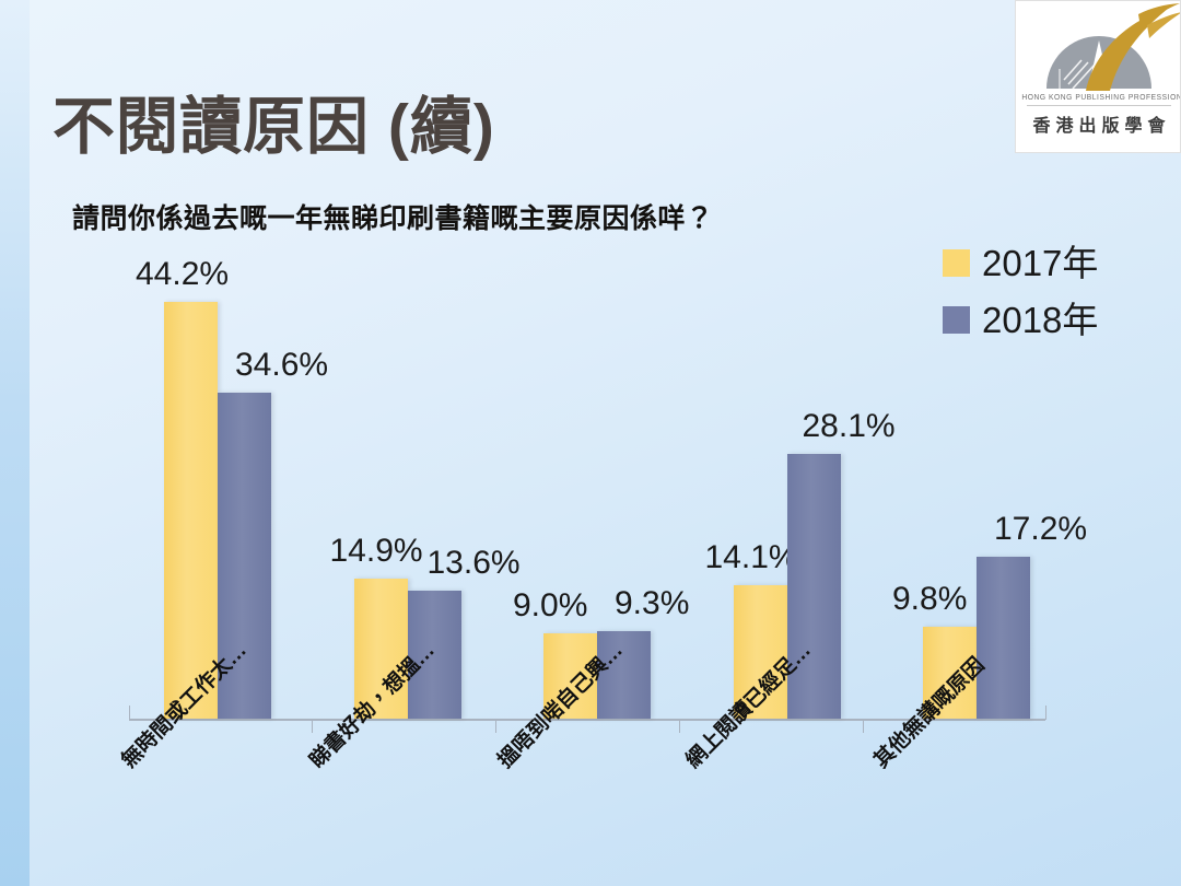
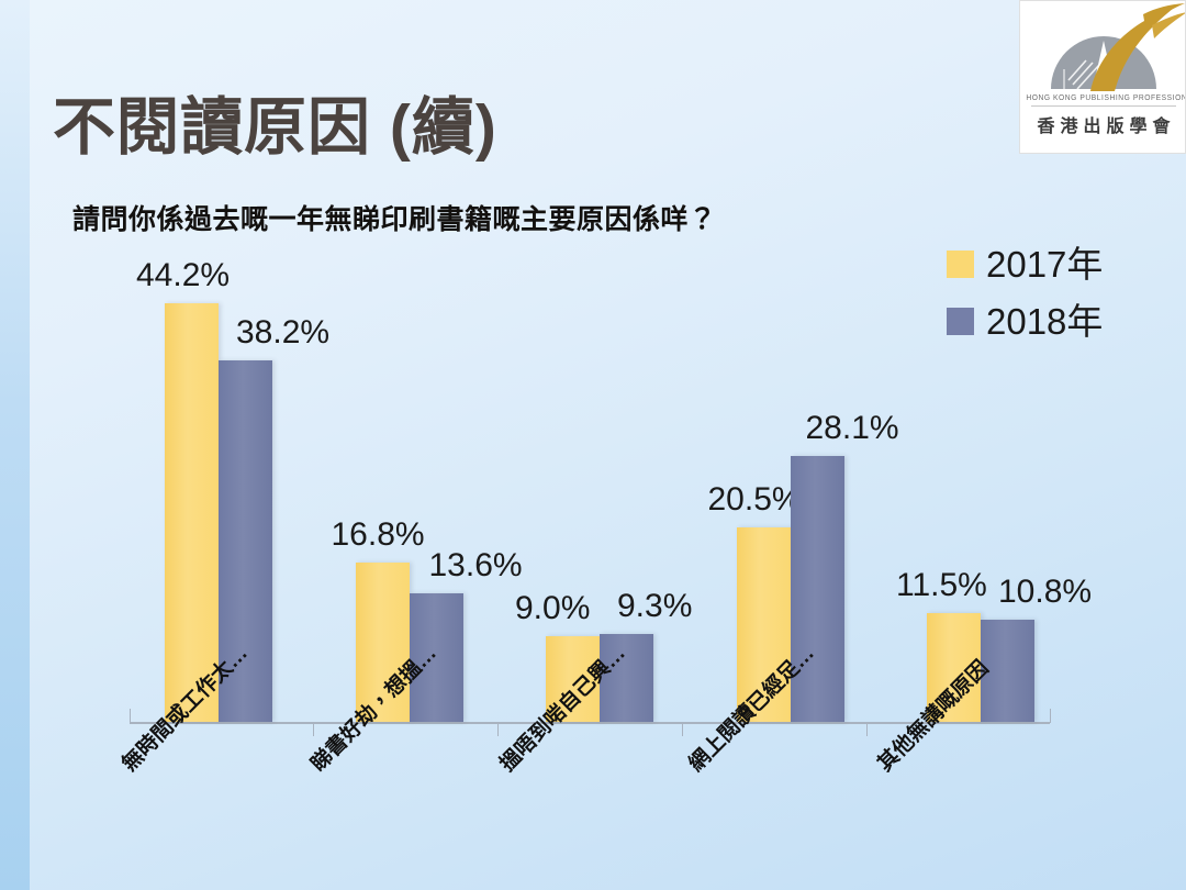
2018年/無時間或工作太…: 34.6% -> 38.2%
2017年/睇書好劫，想搵…: 14.9% -> 16.8%
2017年/網上閱讀已經足…: 14.1% -> 20.5%
2017年/其他無講嘅原因: 9.8% -> 11.5%
2018年/其他無講嘅原因: 17.2% -> 10.8%
